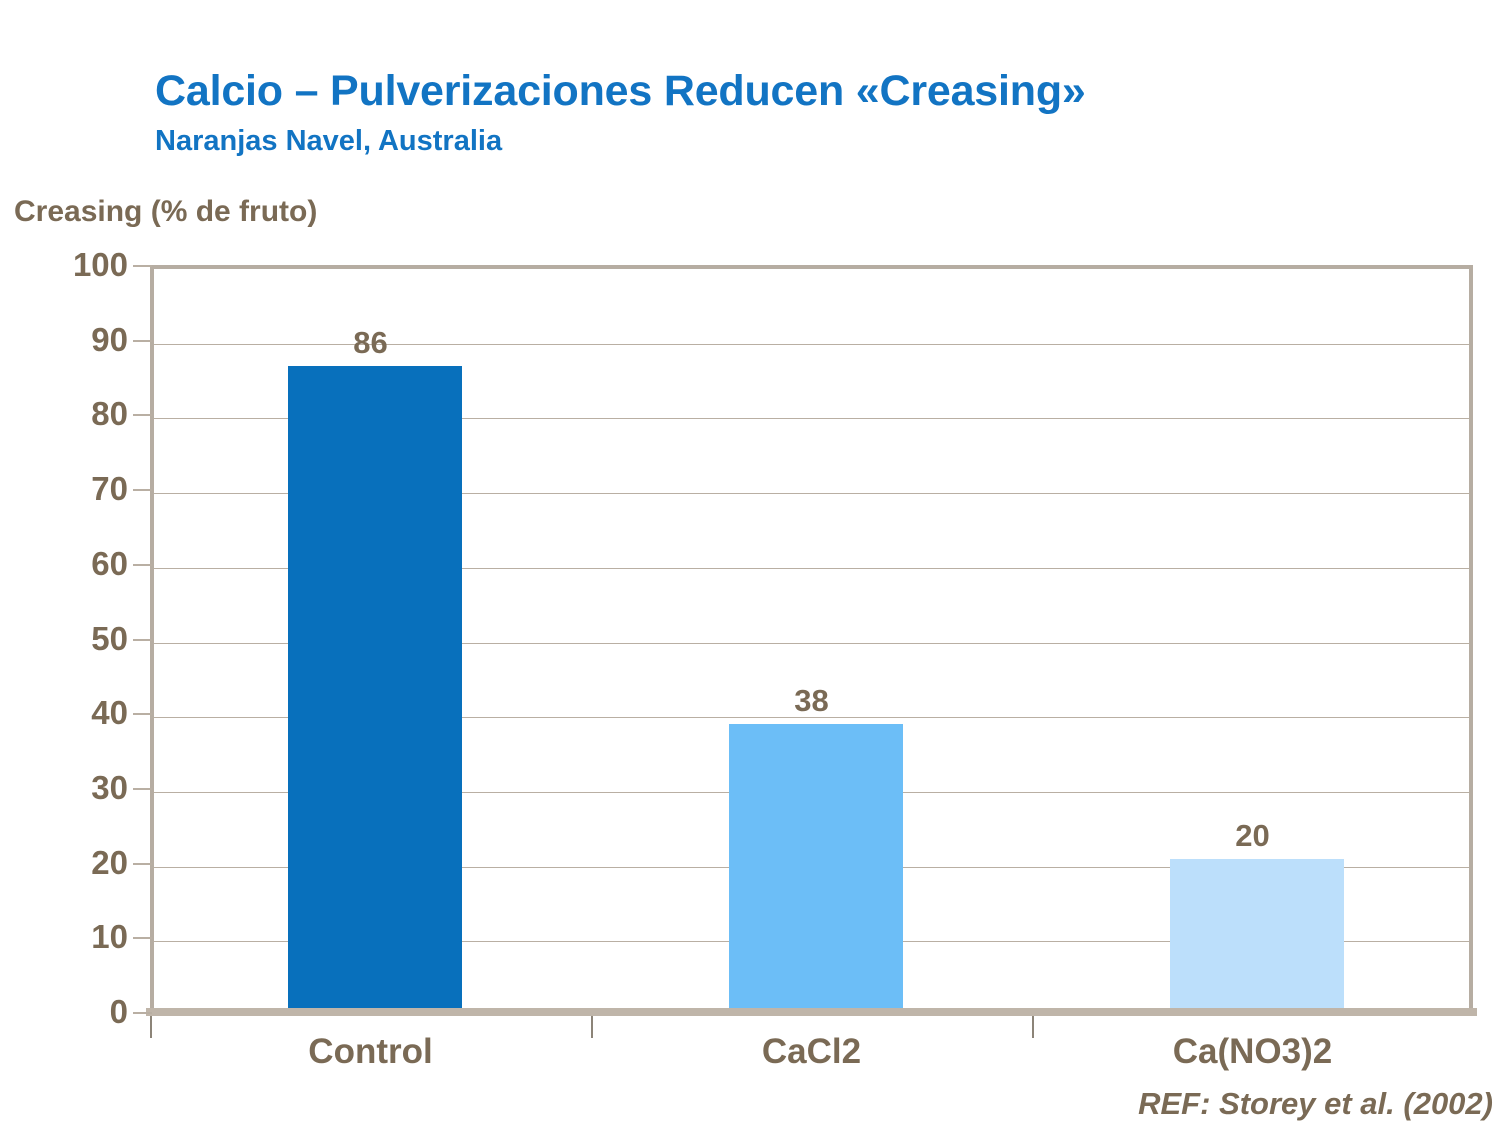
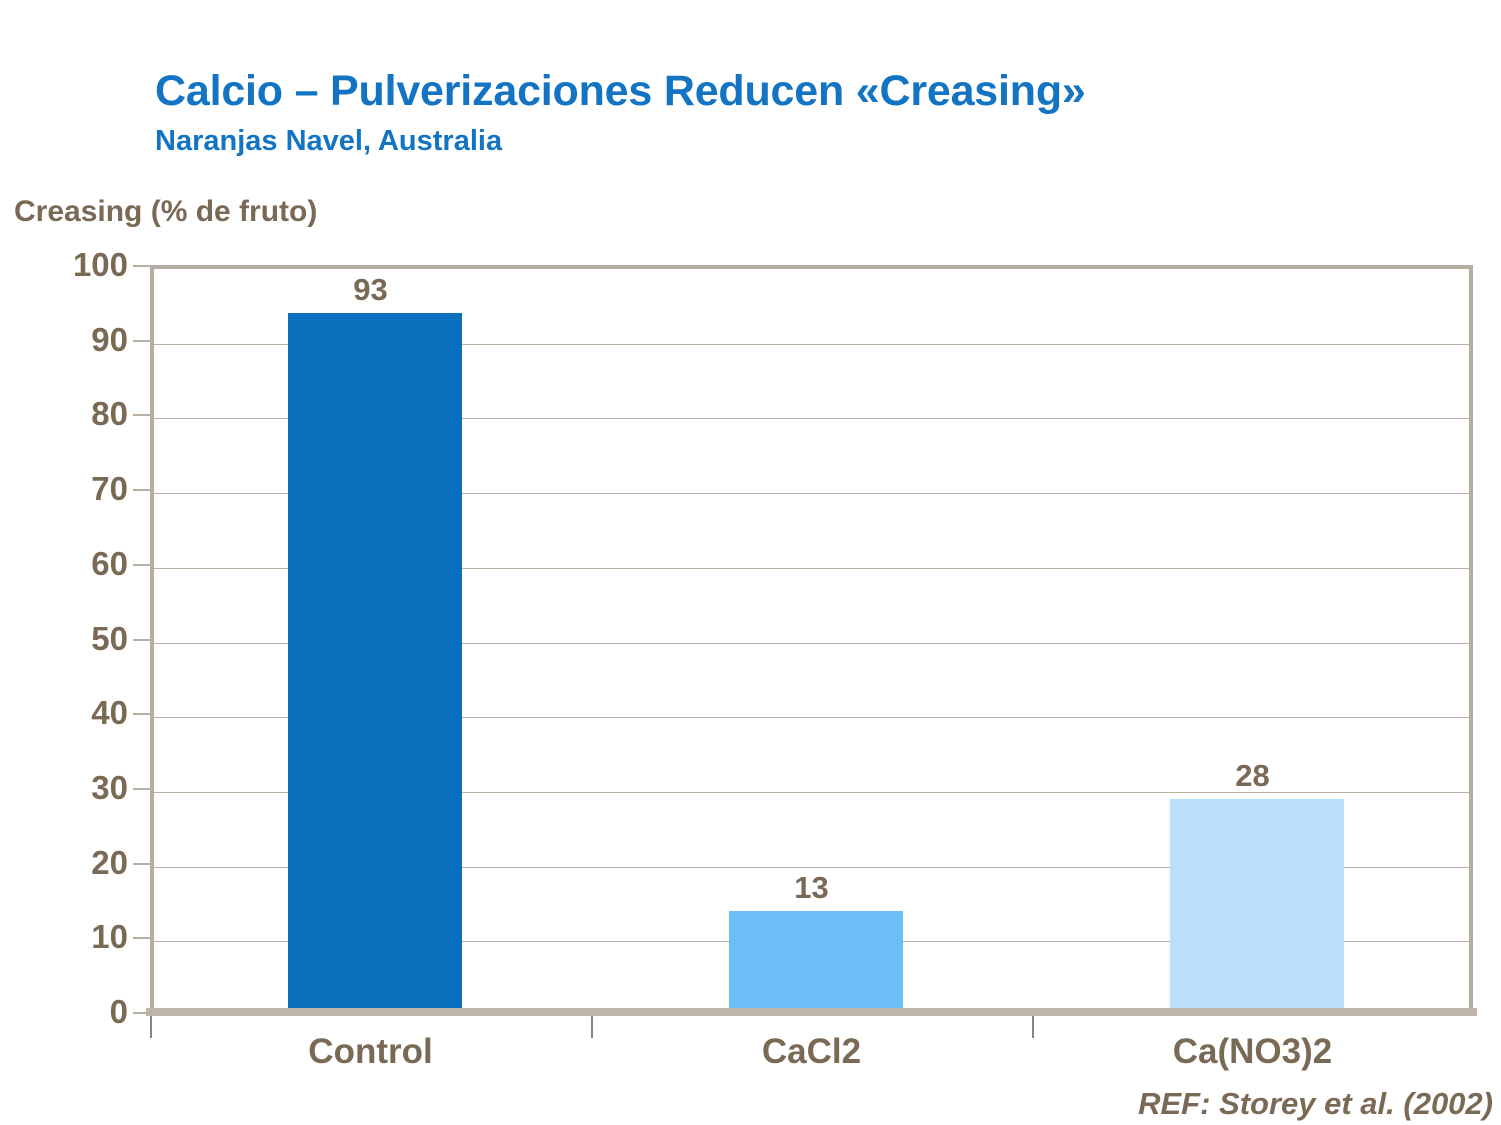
Control: 86 -> 93
CaCl2: 38 -> 13
Ca(NO3)2: 20 -> 28
